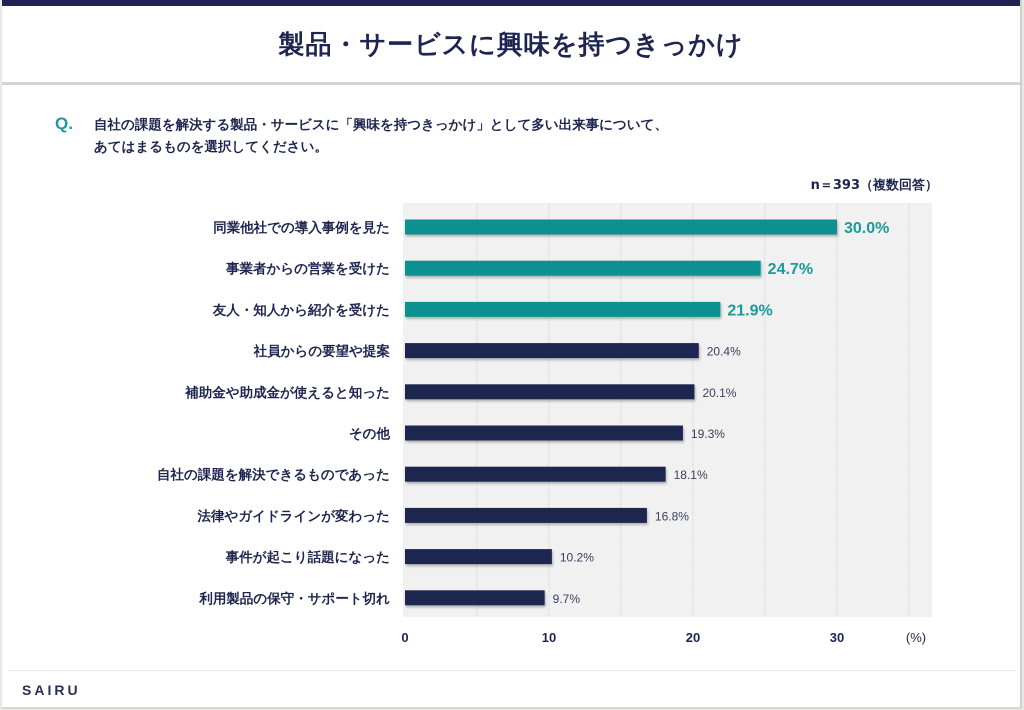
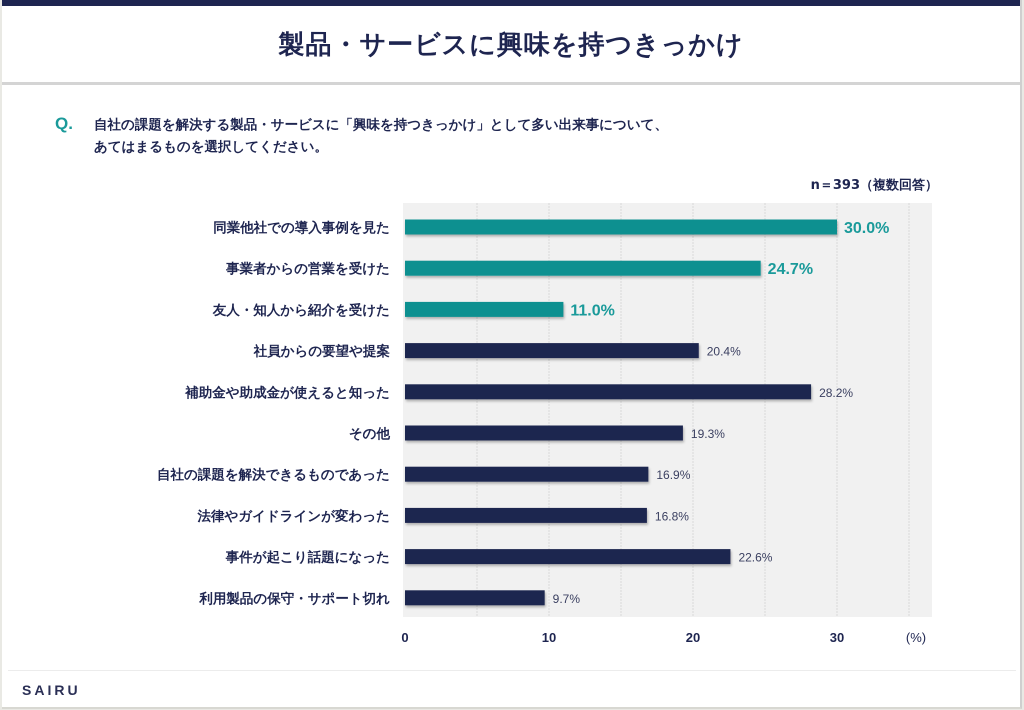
友人・知人から紹介を受けた: 21.9% -> 11.0%
補助金や助成金が使えると知った: 20.1% -> 28.2%
自社の課題を解決できるものであった: 18.1% -> 16.9%
事件が起こり話題になった: 10.2% -> 22.6%
